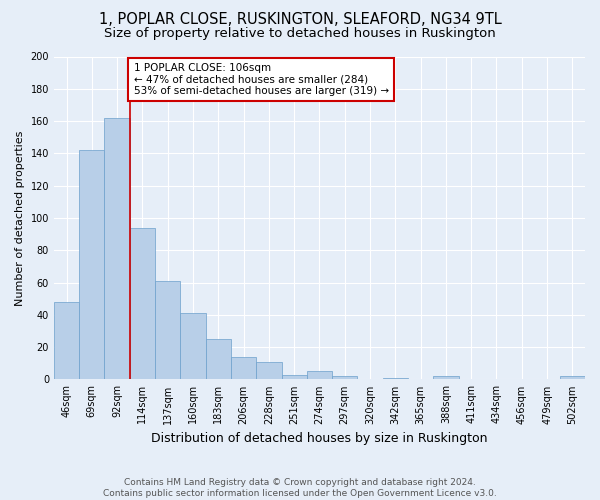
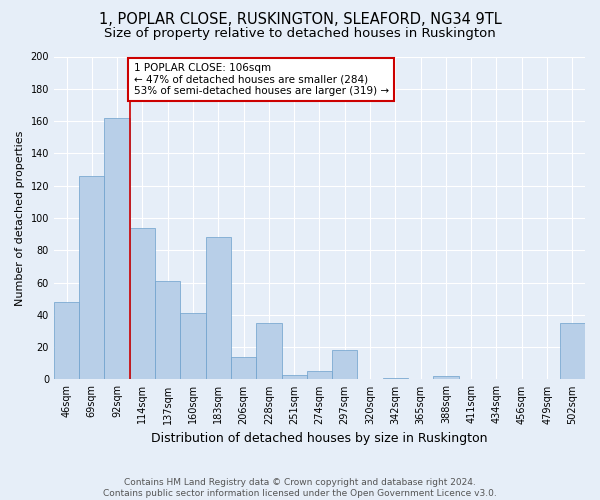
69sqm: 142 -> 126
183sqm: 25 -> 88
228sqm: 11 -> 35
297sqm: 2 -> 18
502sqm: 2 -> 35
